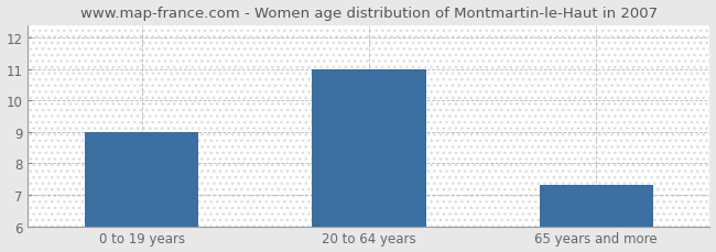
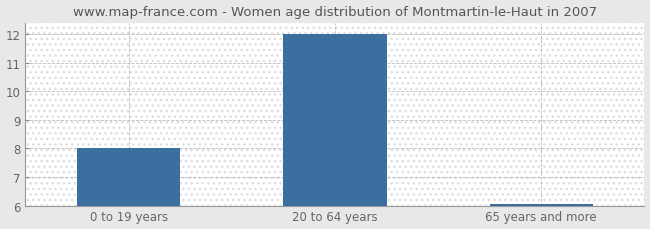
0 to 19 years: 9.00 -> 8.00
20 to 64 years: 11.00 -> 12.00
65 years and more: 7.30 -> 6.05
